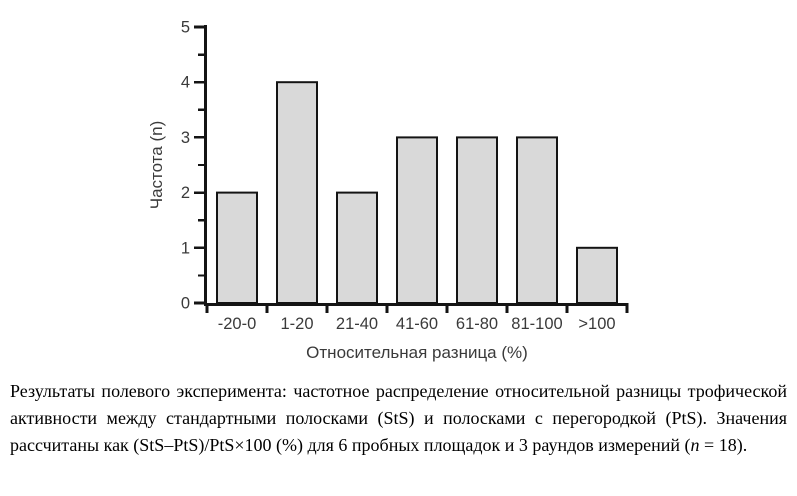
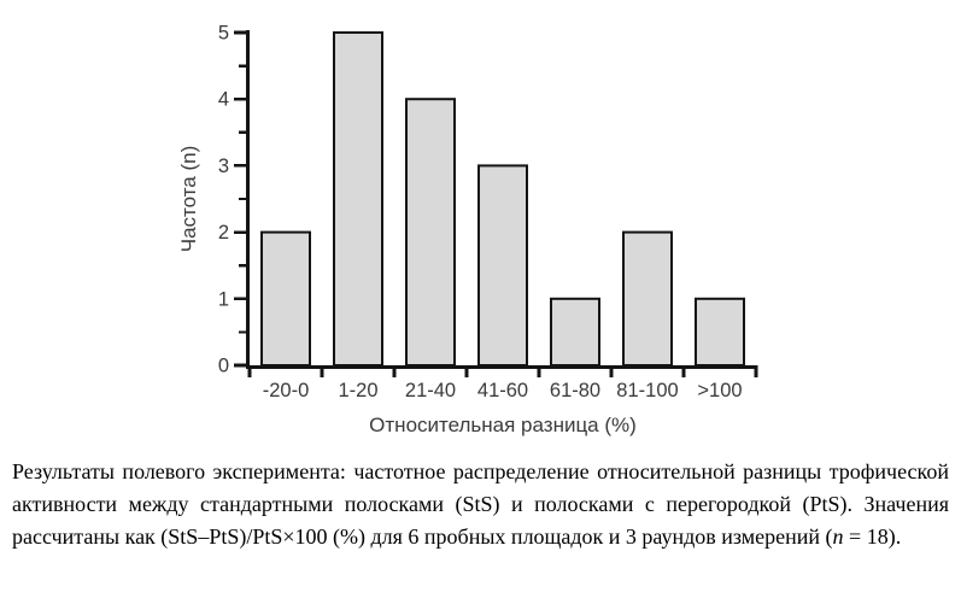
1-20: 4 -> 5
21-40: 2 -> 4
61-80: 3 -> 1
81-100: 3 -> 2
